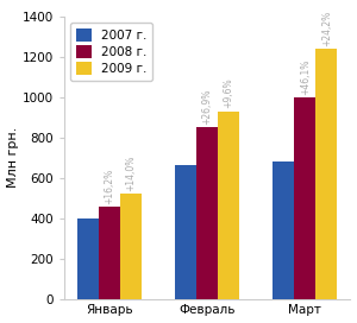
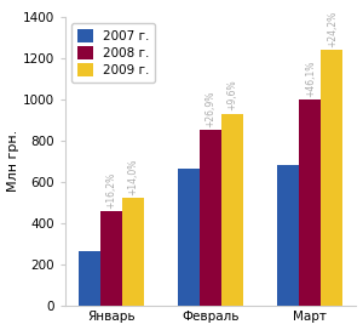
2007 г./Январь: 400 -> 260
